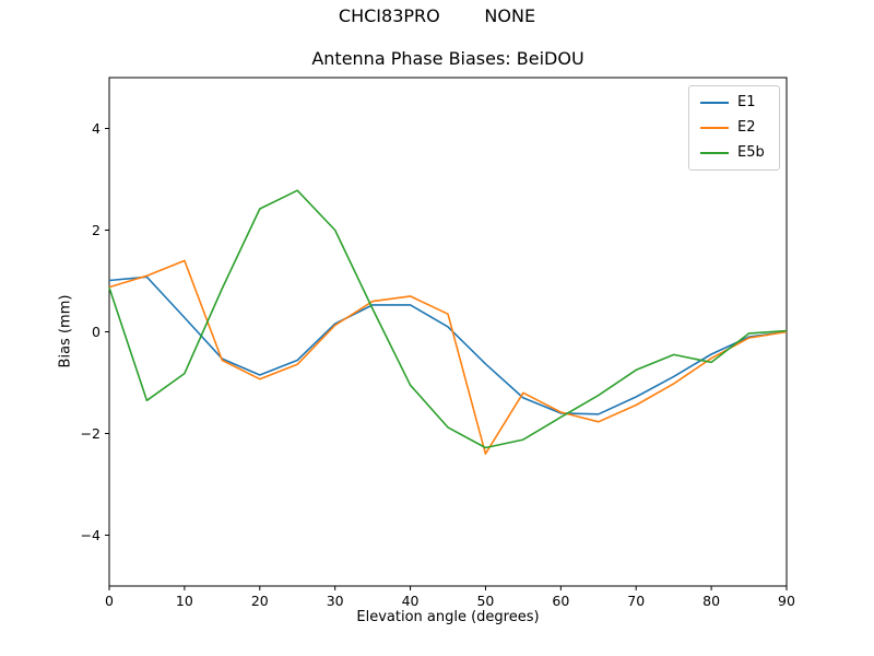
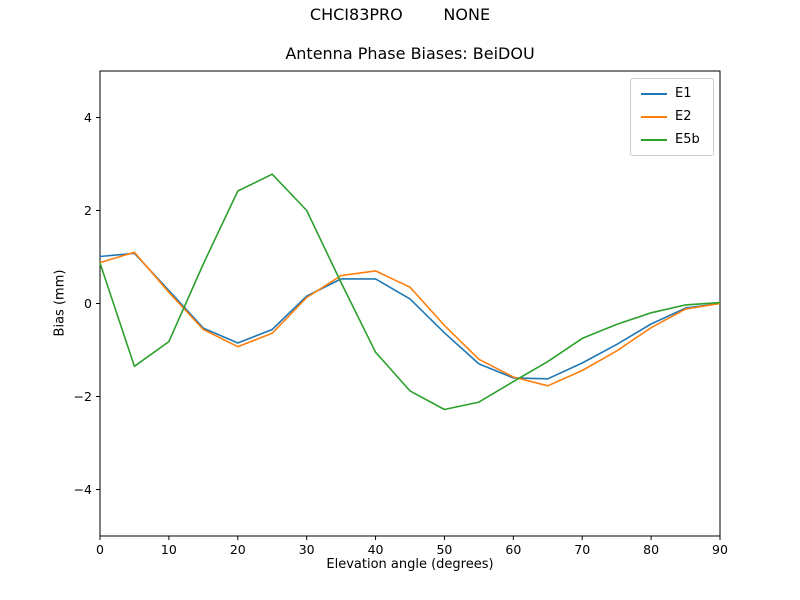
E2/10: 1.4 -> 0.2
E2/50: -2.4 -> -0.5
E5b/80: -0.6 -> -0.2
